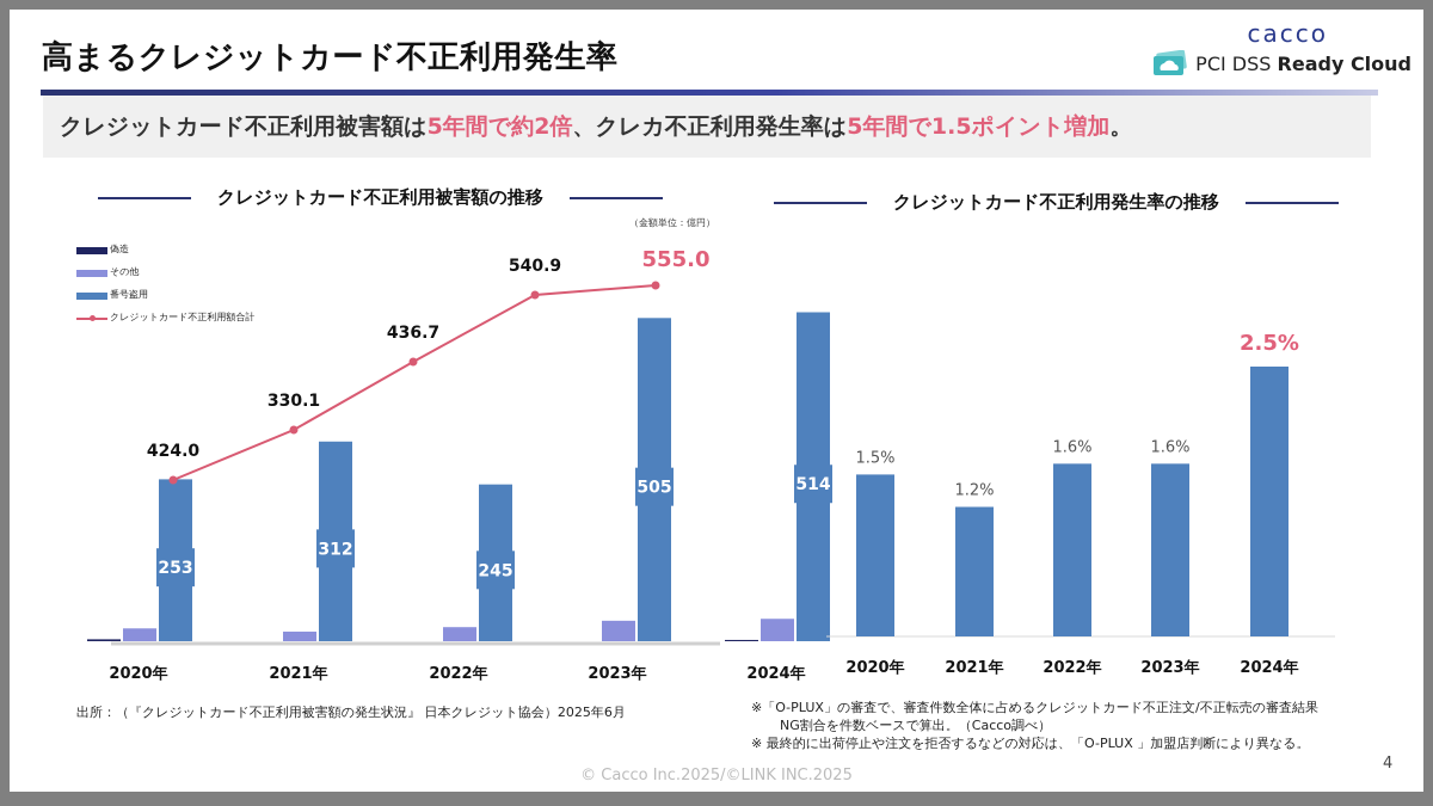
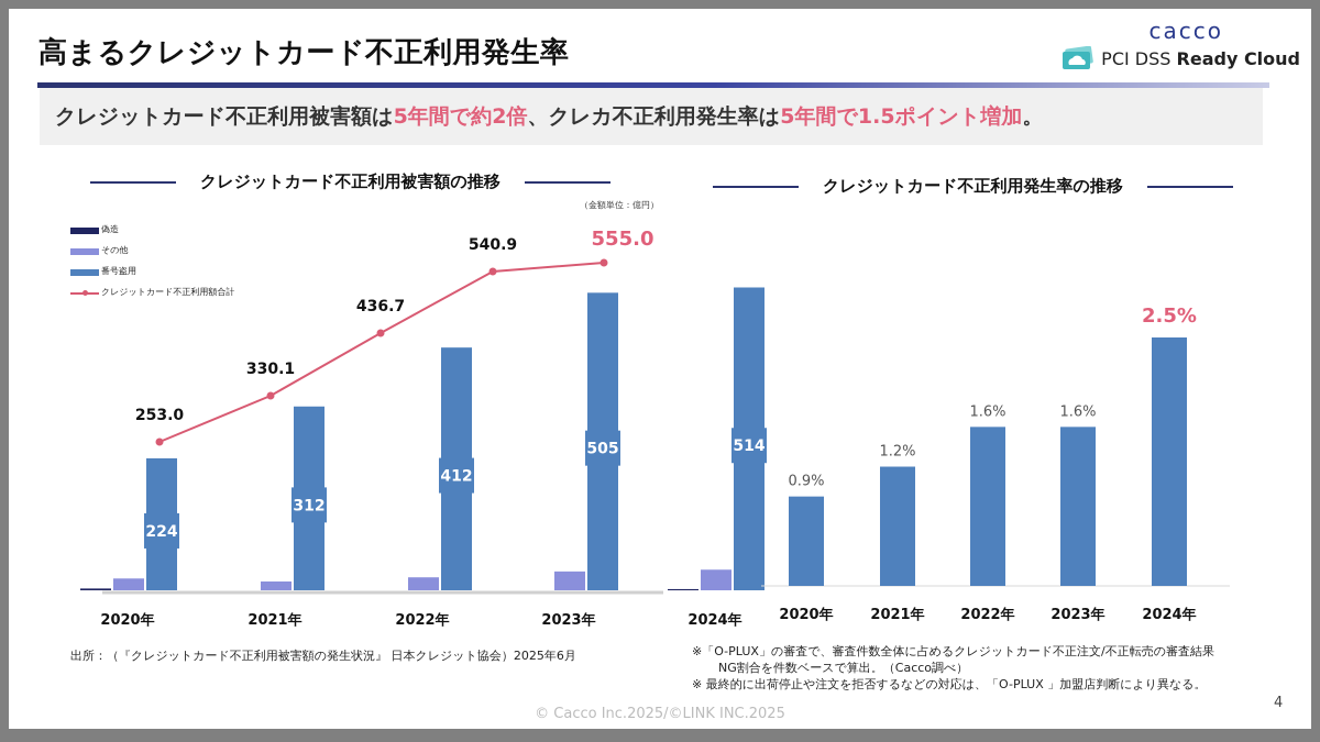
クレジットカード不正利用被害額の推移/番号盗用/2020年: 253 -> 224
クレジットカード不正利用被害額の推移/クレジットカード不正利用額合計/2020年: 424.0 -> 253.0
クレジットカード不正利用被害額の推移/番号盗用/2022年: 245 -> 412
クレジットカード不正利用発生率の推移/2020年: 1.5% -> 0.9%
